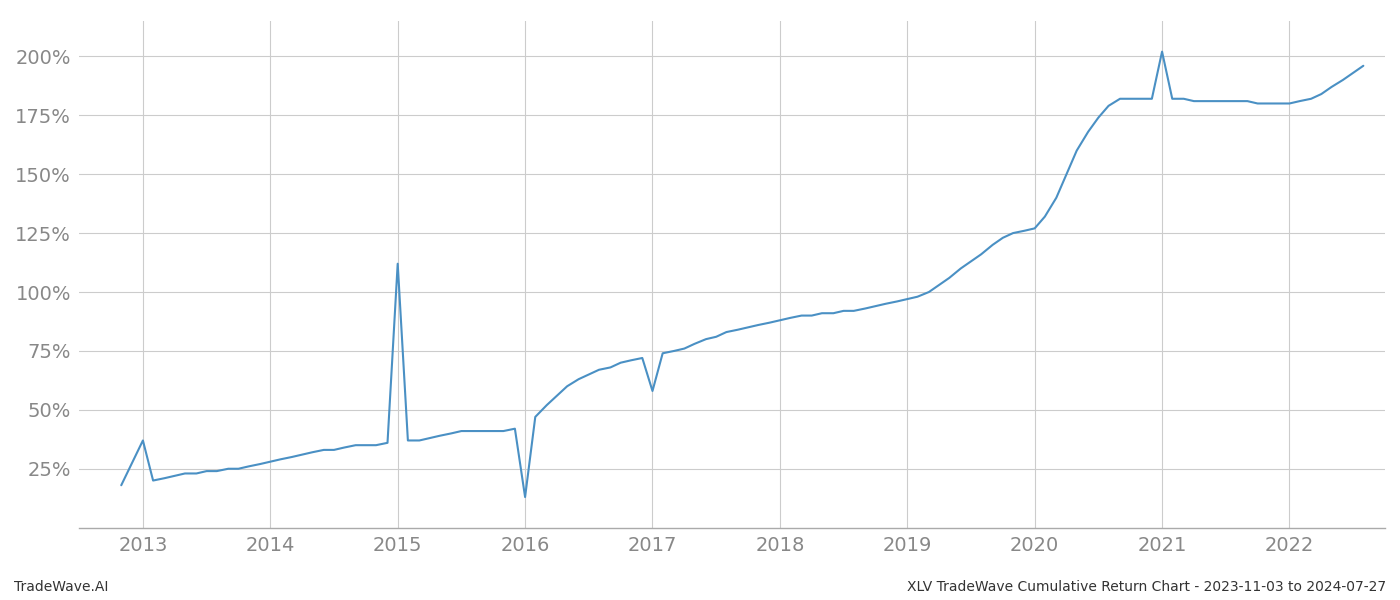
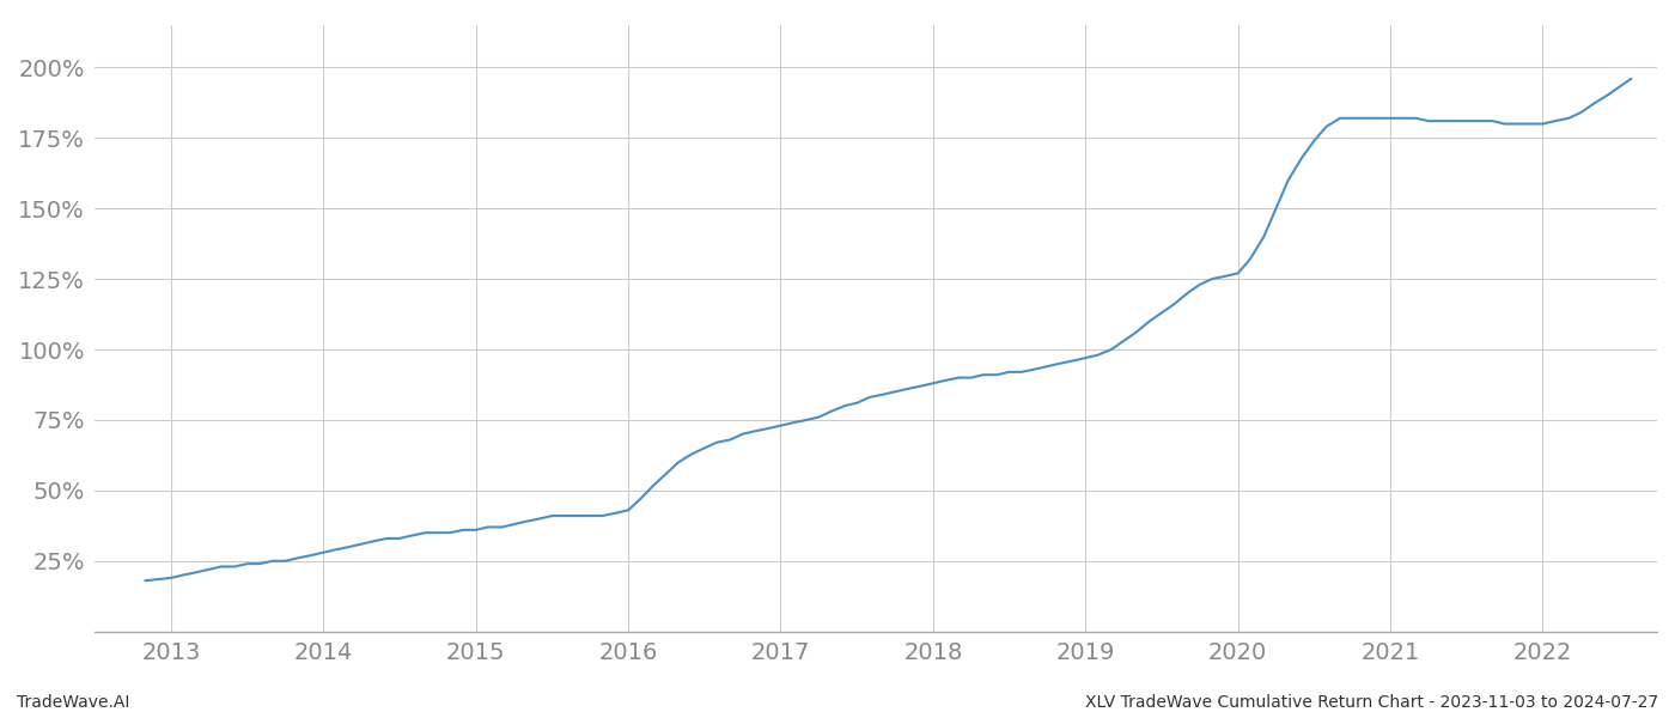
2013: 37% -> 19%
2015: 112% -> 36%
2016: 13% -> 43%
2017: 58% -> 73%
2021: 202% -> 182%
